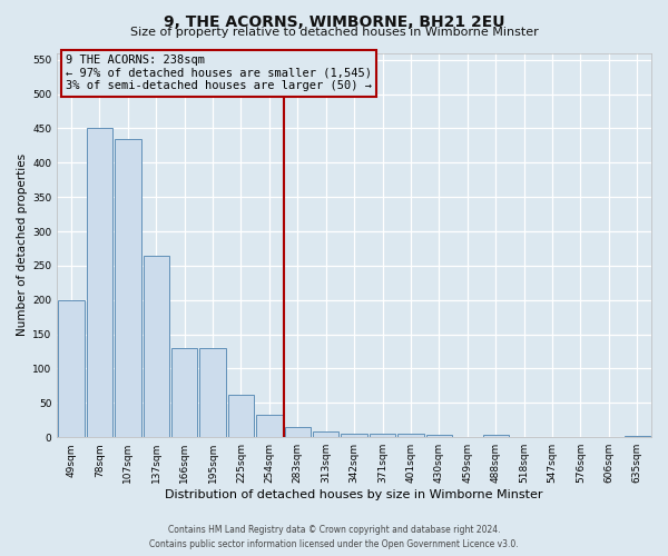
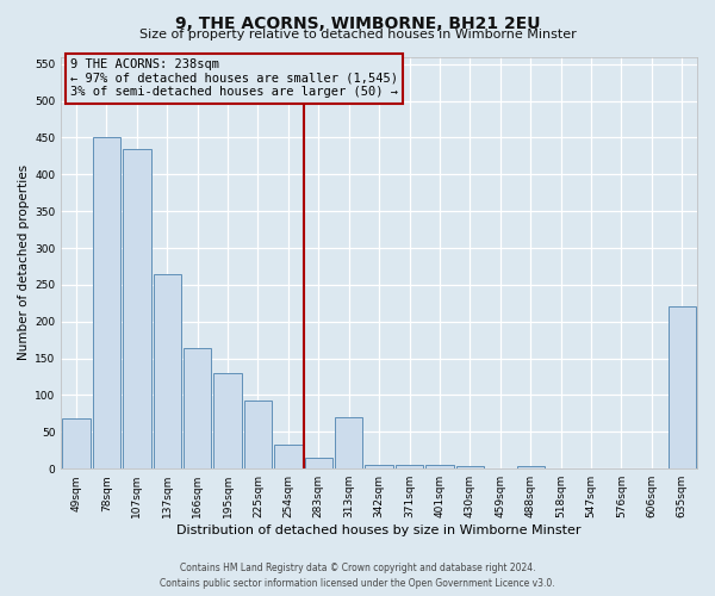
49sqm: 200 -> 68
166sqm: 130 -> 164
225sqm: 62 -> 92
313sqm: 8 -> 70
635sqm: 2 -> 220
